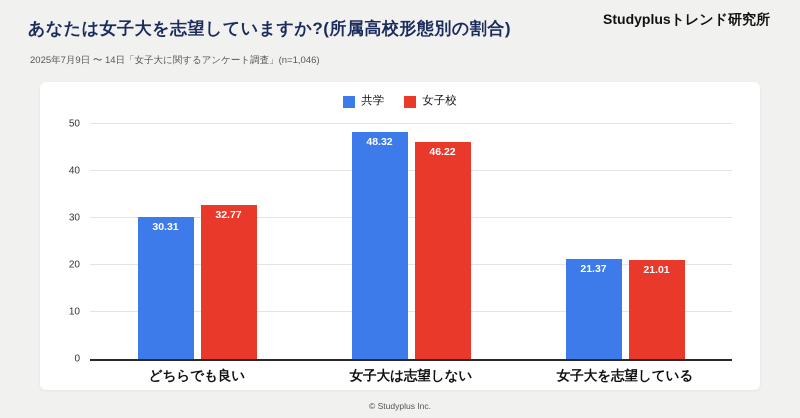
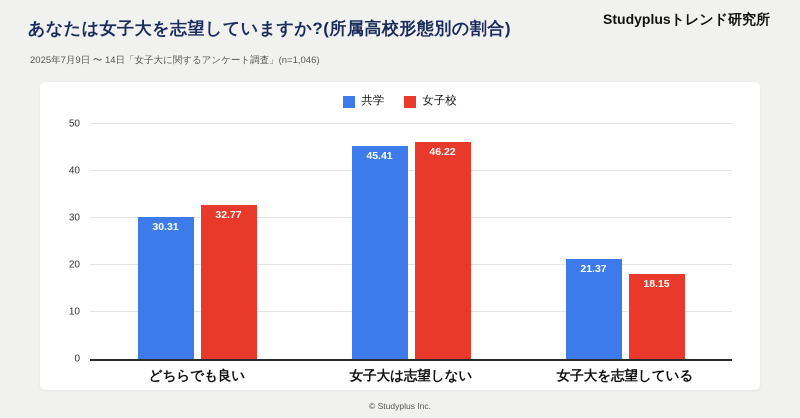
共学/女子大は志望しない: 48.32 -> 45.41
女子校/女子大を志望している: 21.01 -> 18.15
